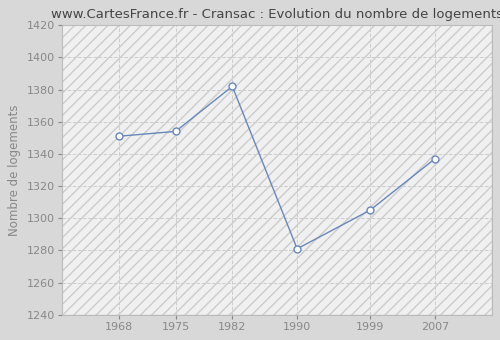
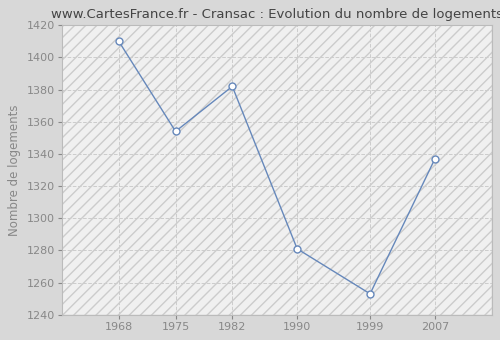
1968: 1351 -> 1410
1999: 1305 -> 1253
